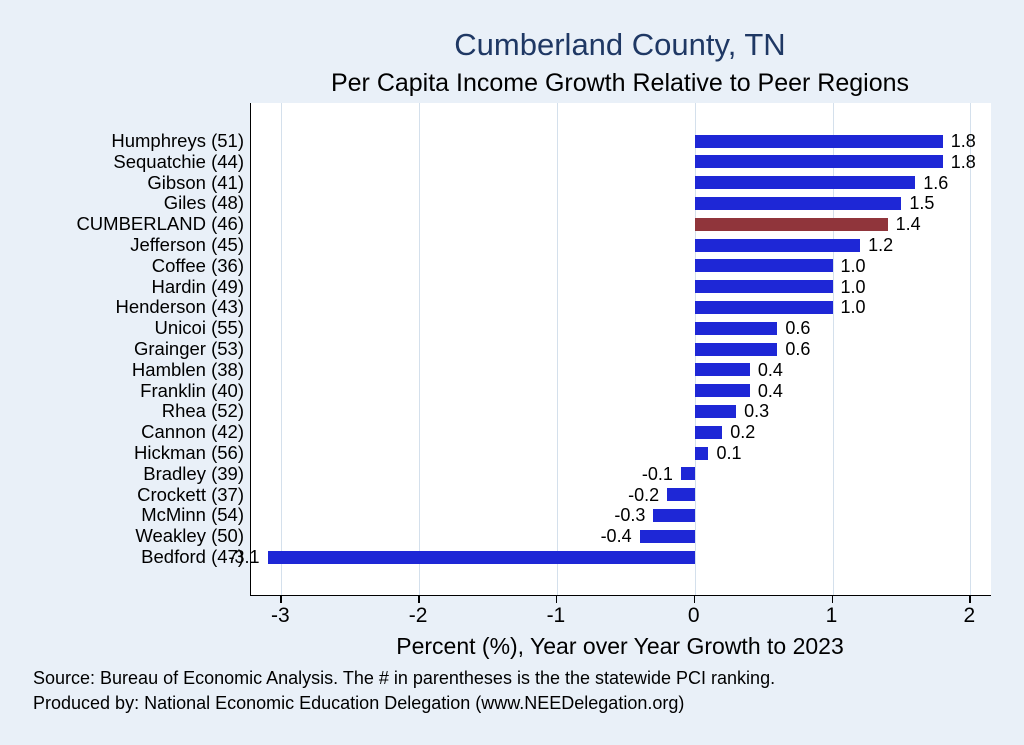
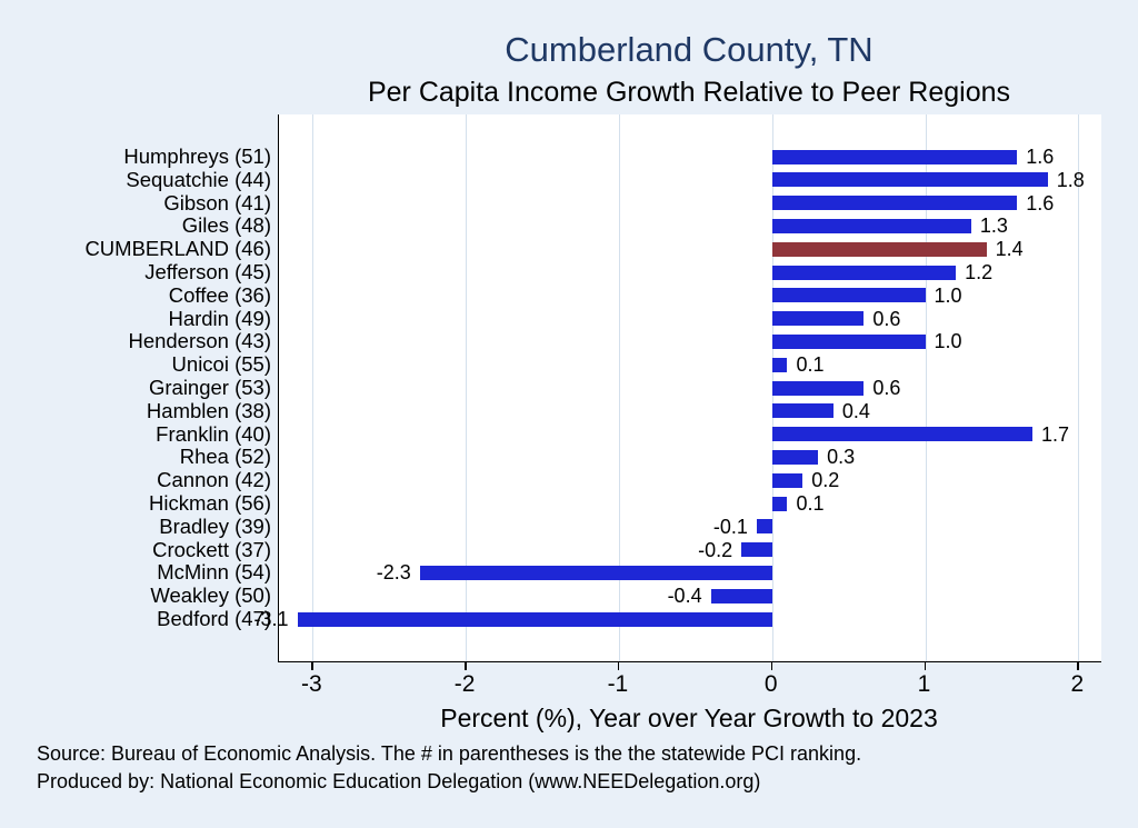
Humphreys (51): 1.8 -> 1.6
Giles (48): 1.5 -> 1.3
Hardin (49): 1.0 -> 0.6
Unicoi (55): 0.6 -> 0.1
Franklin (40): 0.4 -> 1.7
McMinn (54): -0.3 -> -2.3
